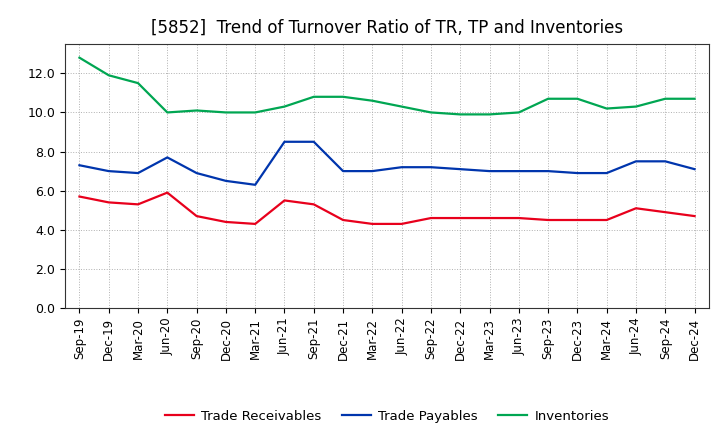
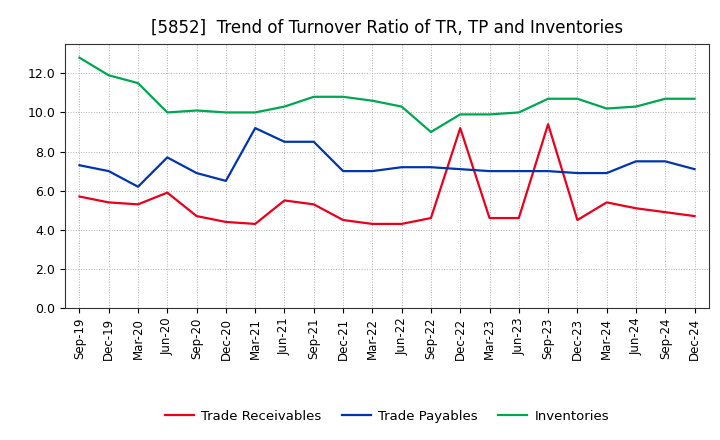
Trade Payables/Mar-20: 6.9 -> 6.2
Trade Payables/Mar-21: 6.3 -> 9.2
Inventories/Sep-22: 10.0 -> 9.0
Trade Receivables/Dec-22: 4.6 -> 9.2
Trade Receivables/Sep-23: 4.5 -> 9.4
Trade Receivables/Mar-24: 4.5 -> 5.4
